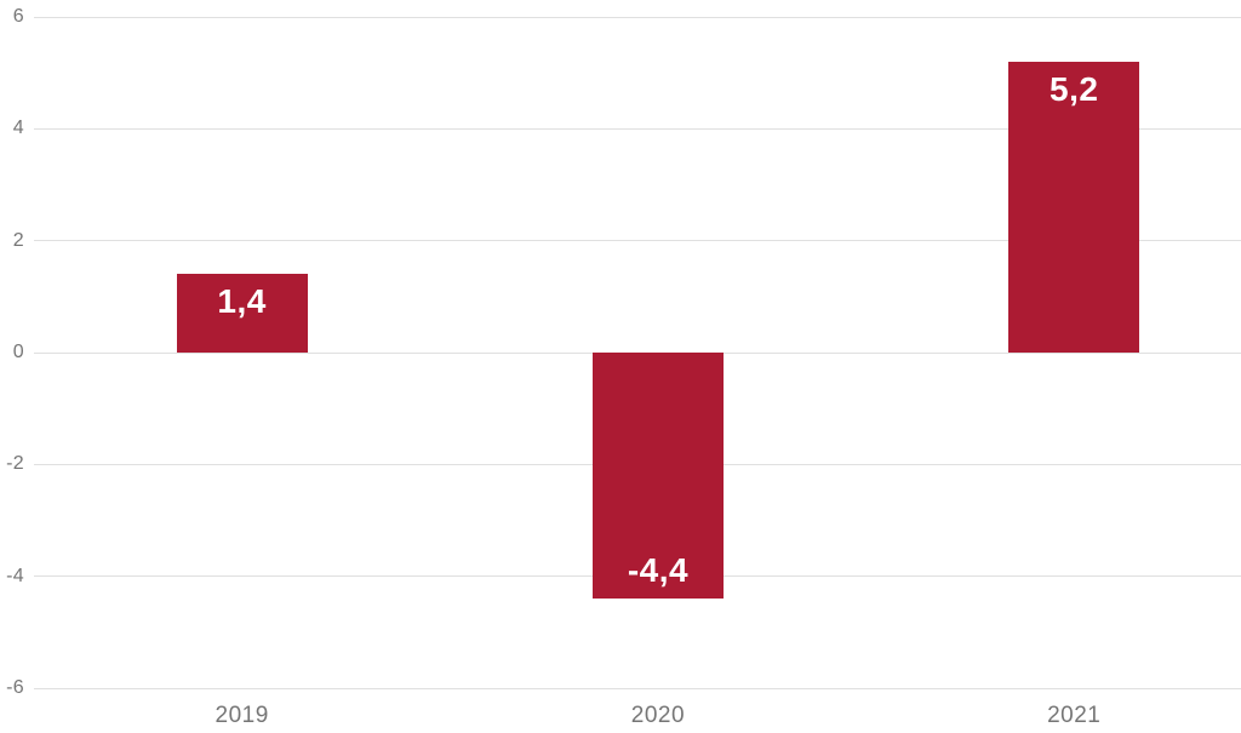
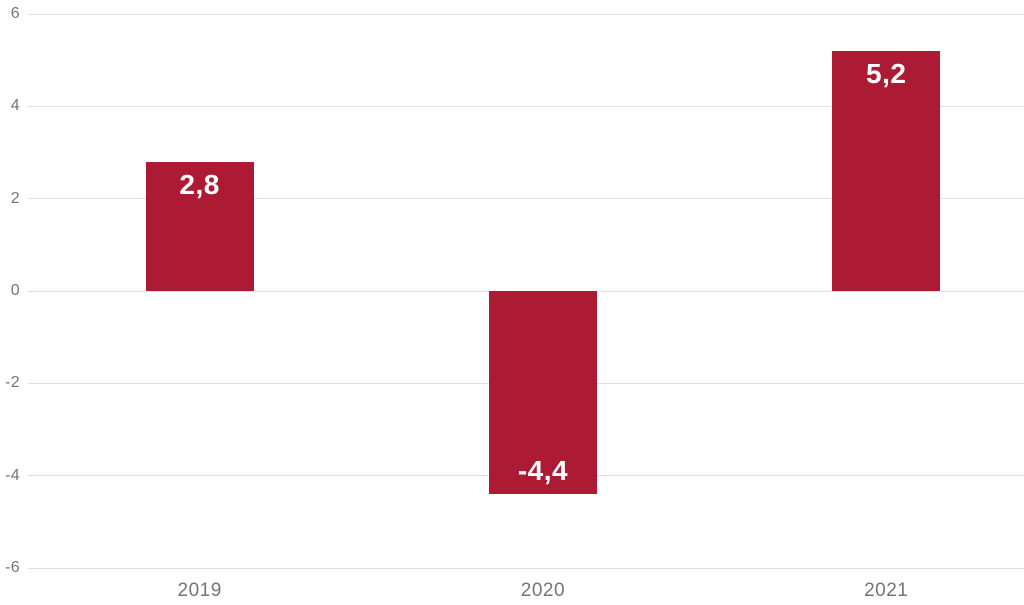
2019: 1,4 -> 2,8
